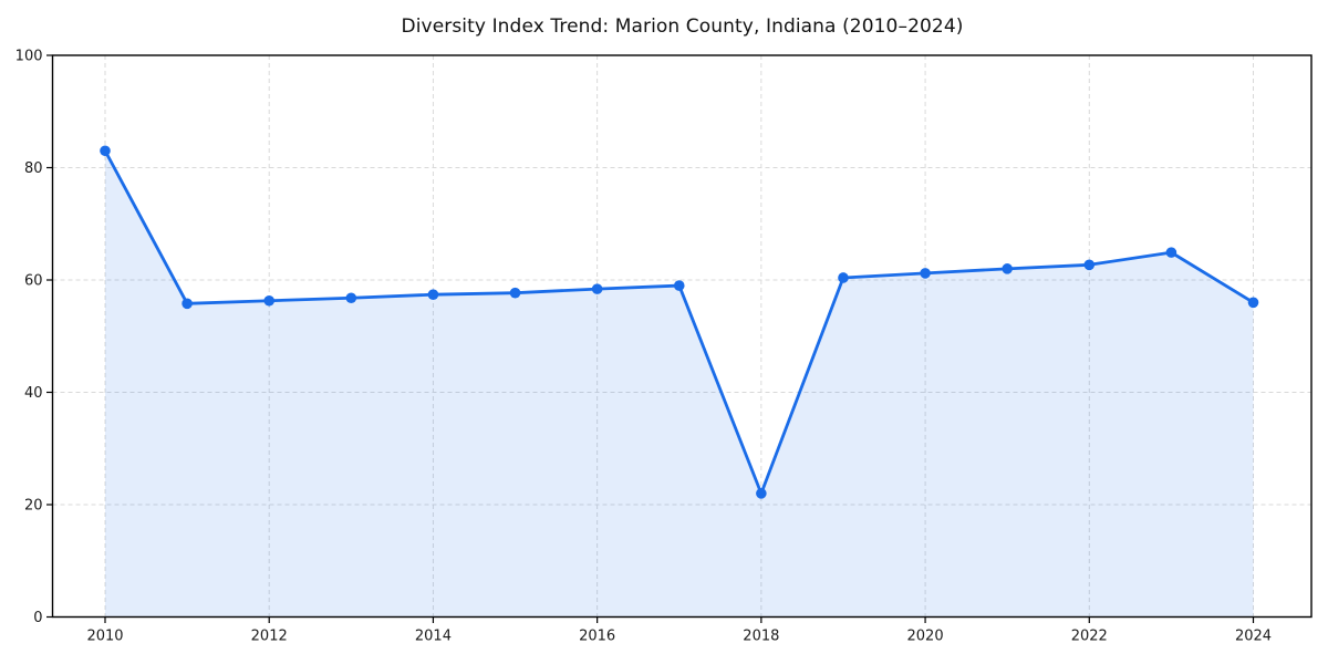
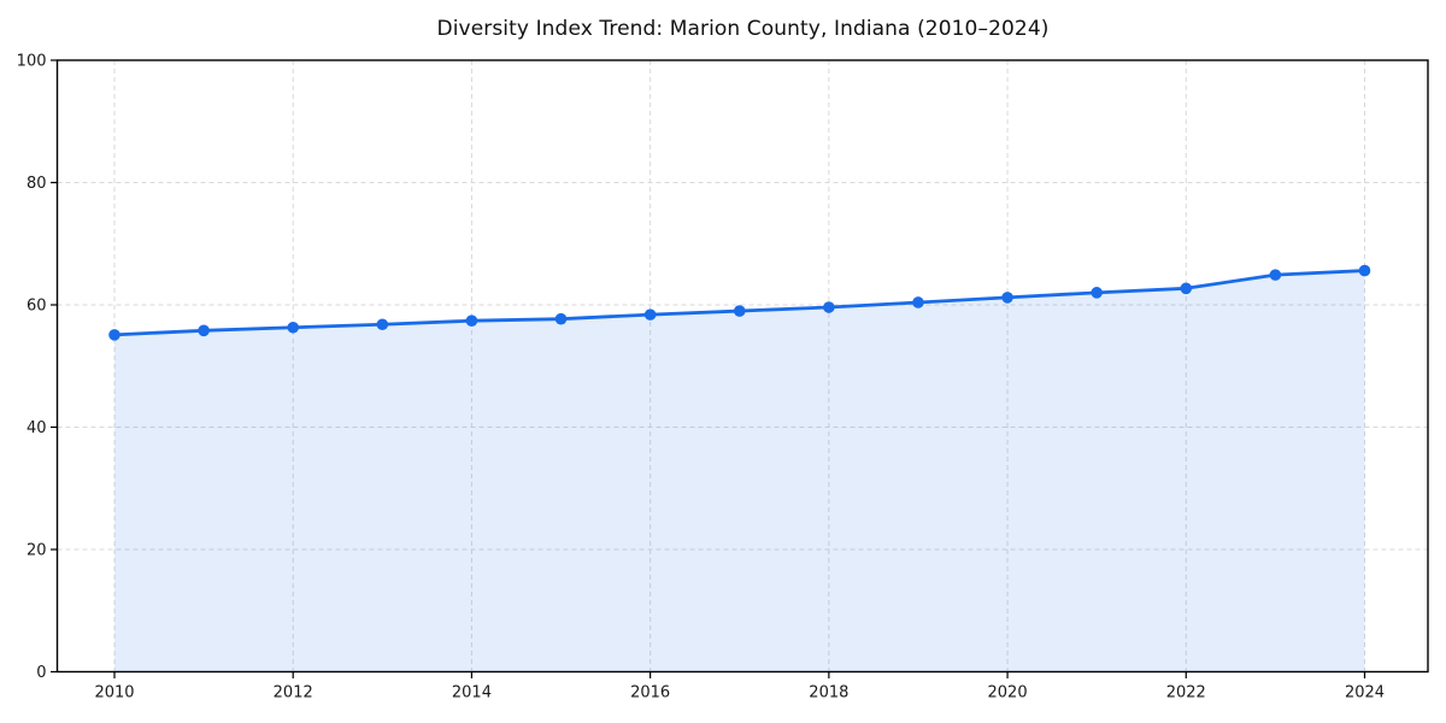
2010: 83 -> 55
2018: 22 -> 60
2024: 56 -> 66
